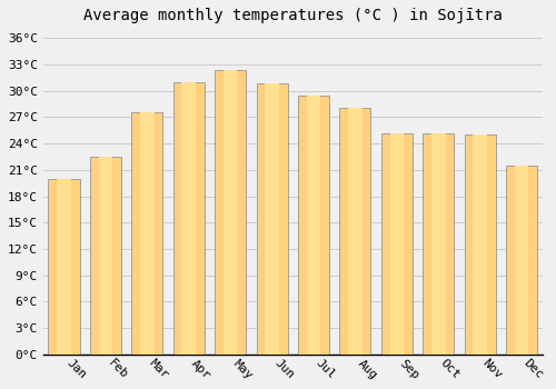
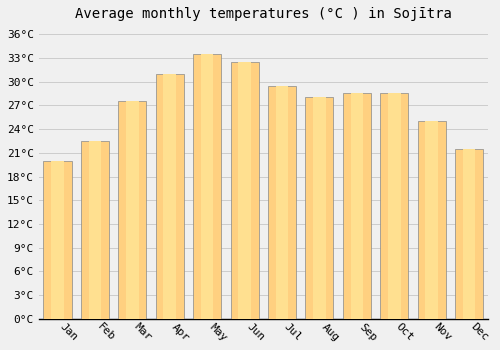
May: 32.4°C -> 33.5°C
Jun: 30.8°C -> 32.5°C
Sep: 25.2°C -> 28.5°C
Oct: 25.2°C -> 28.5°C
